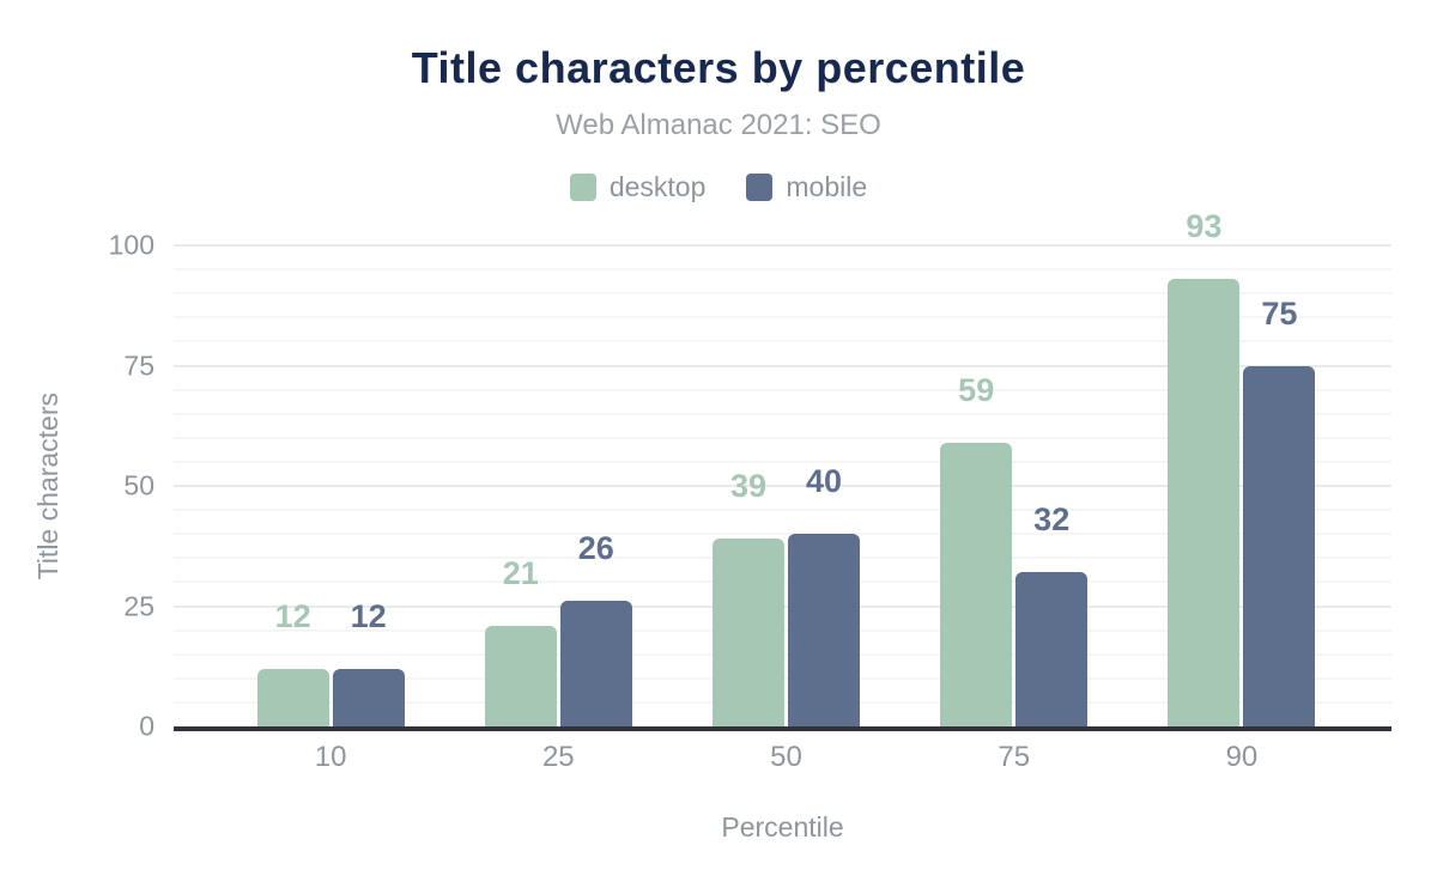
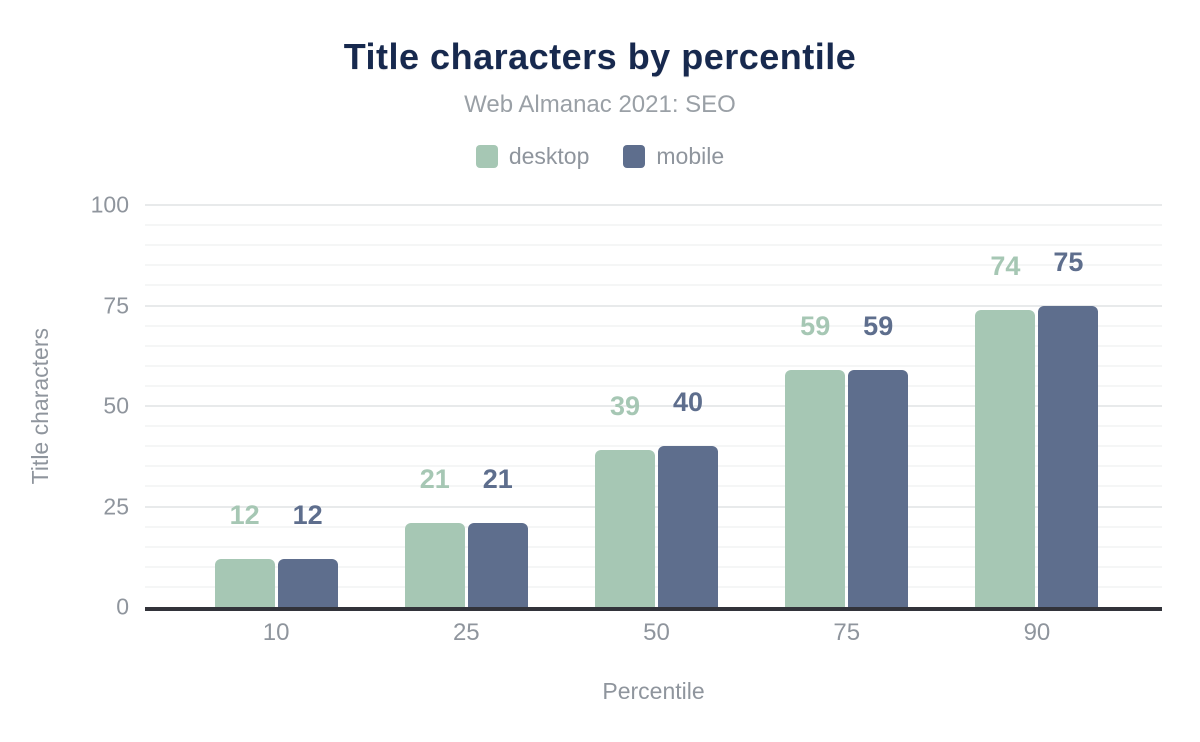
mobile/25: 26 -> 21
mobile/75: 32 -> 59
desktop/90: 93 -> 74
